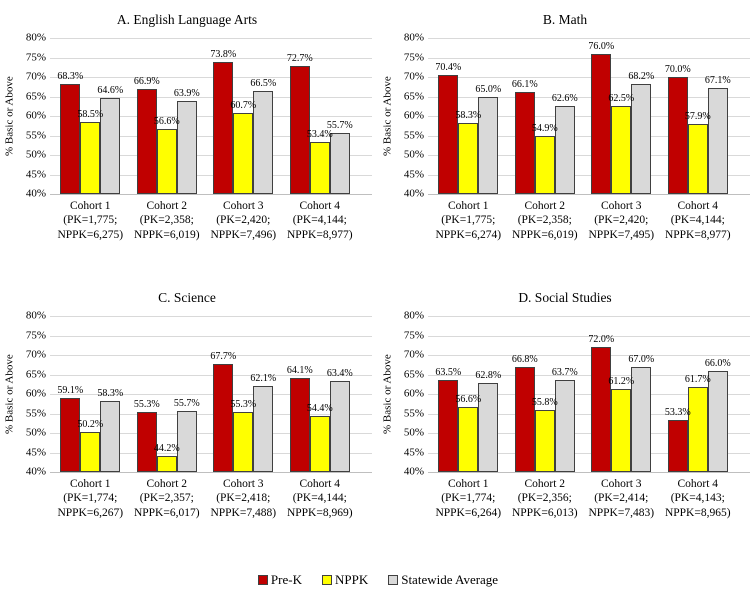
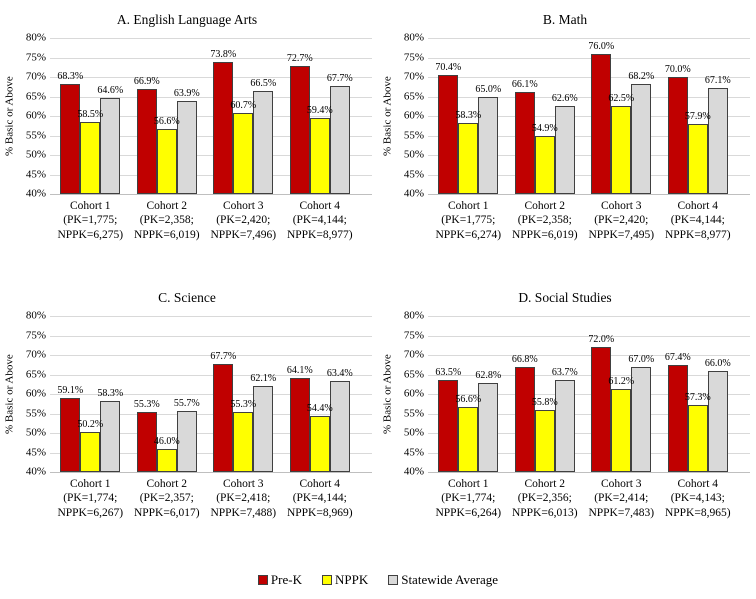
A. English Language Arts/NPPK/Cohort 4 (PK=4,144; NPPK=8,977): 53.4% -> 59.4%
A. English Language Arts/Statewide Average/Cohort 4 (PK=4,144; NPPK=8,977): 55.7% -> 67.7%
C. Science/NPPK/Cohort 2 (PK=2,357; NPPK=6,017): 44.2% -> 46.0%
D. Social Studies/Pre-K/Cohort 4 (PK=4,143; NPPK=8,965): 53.3% -> 67.4%
D. Social Studies/NPPK/Cohort 4 (PK=4,143; NPPK=8,965): 61.7% -> 57.3%
